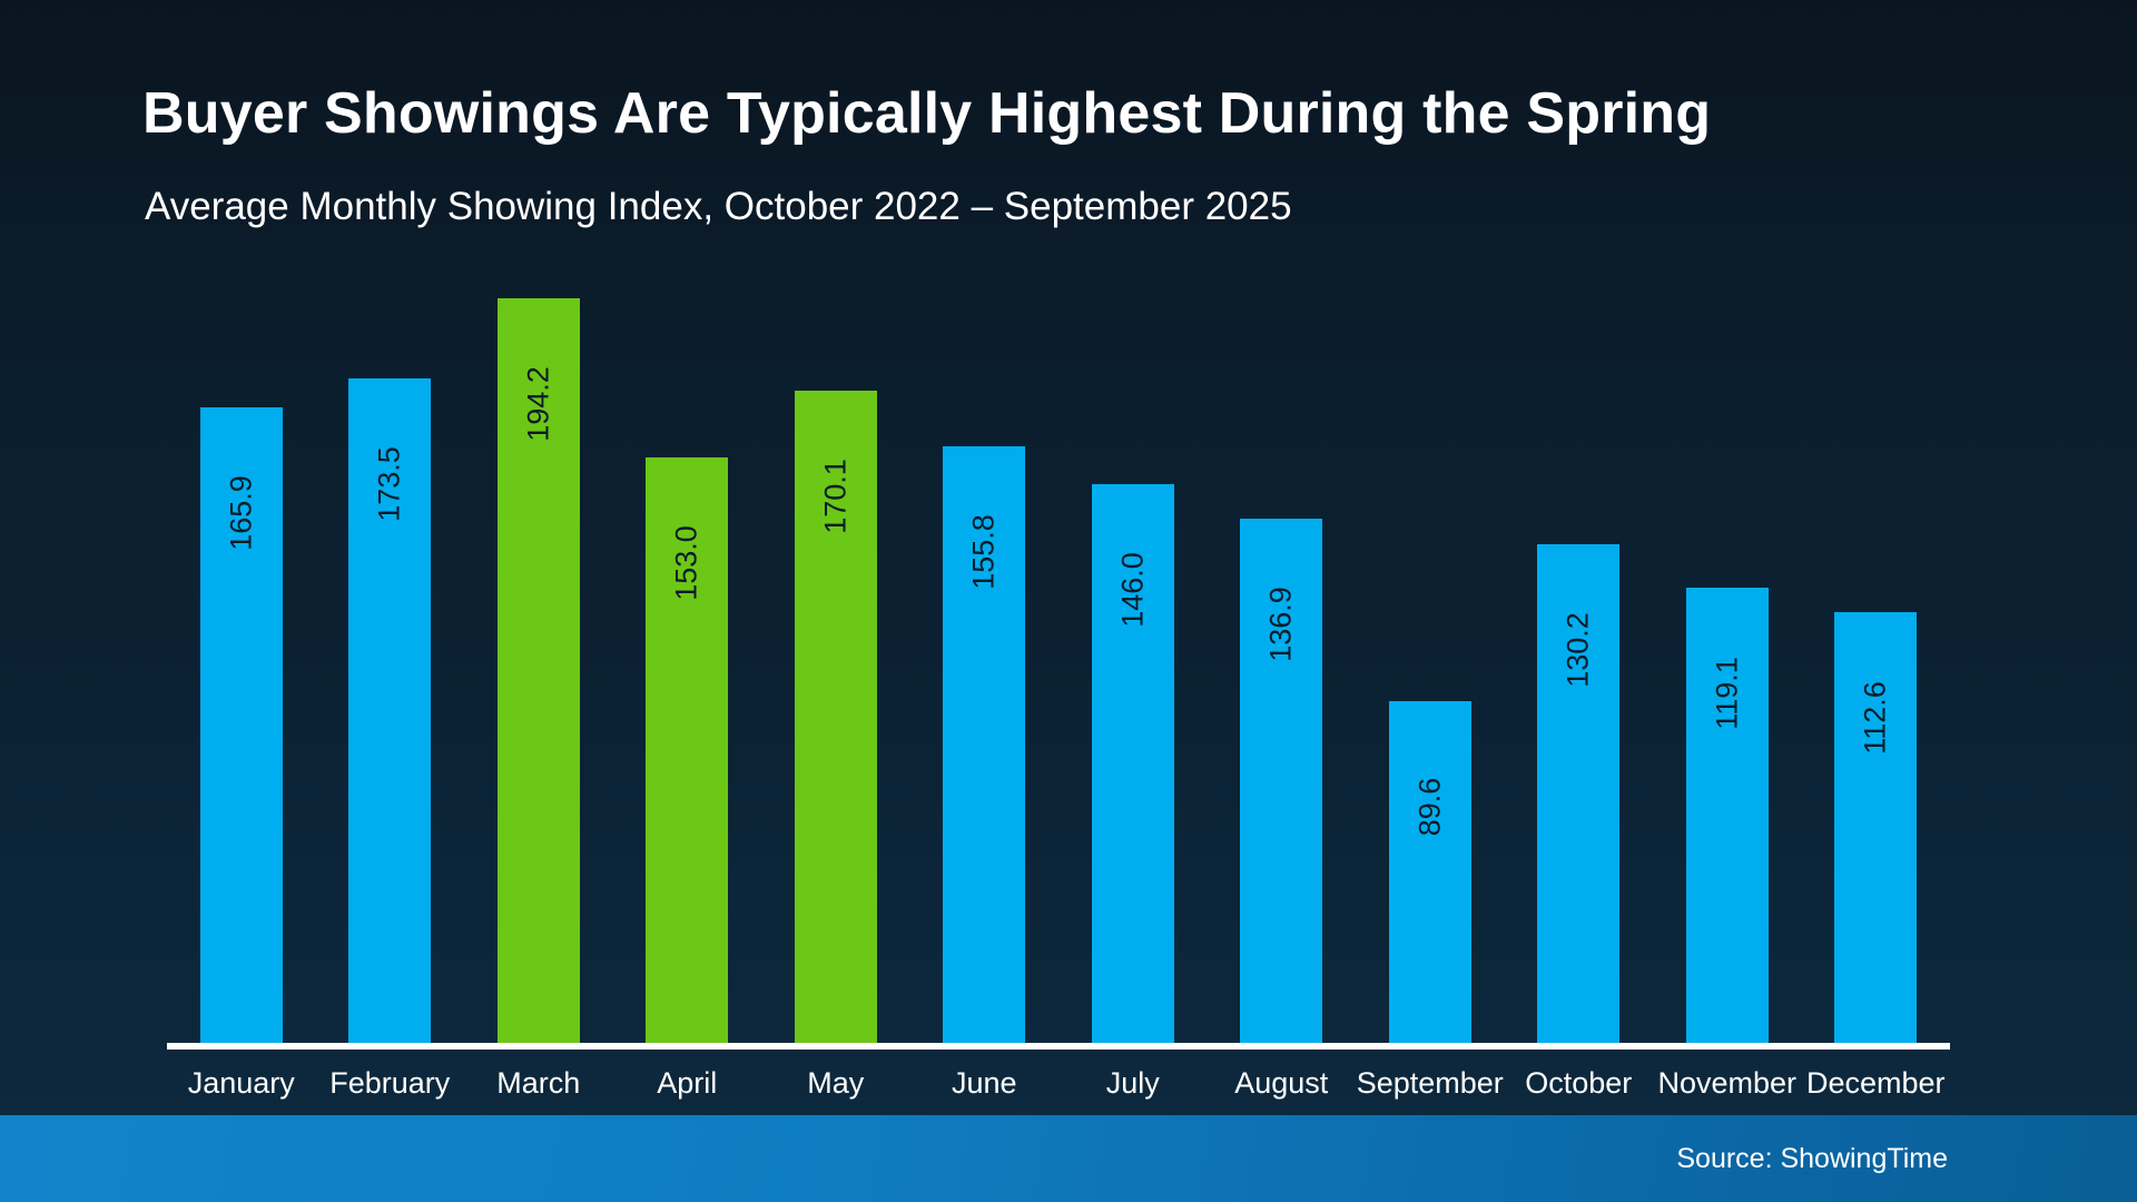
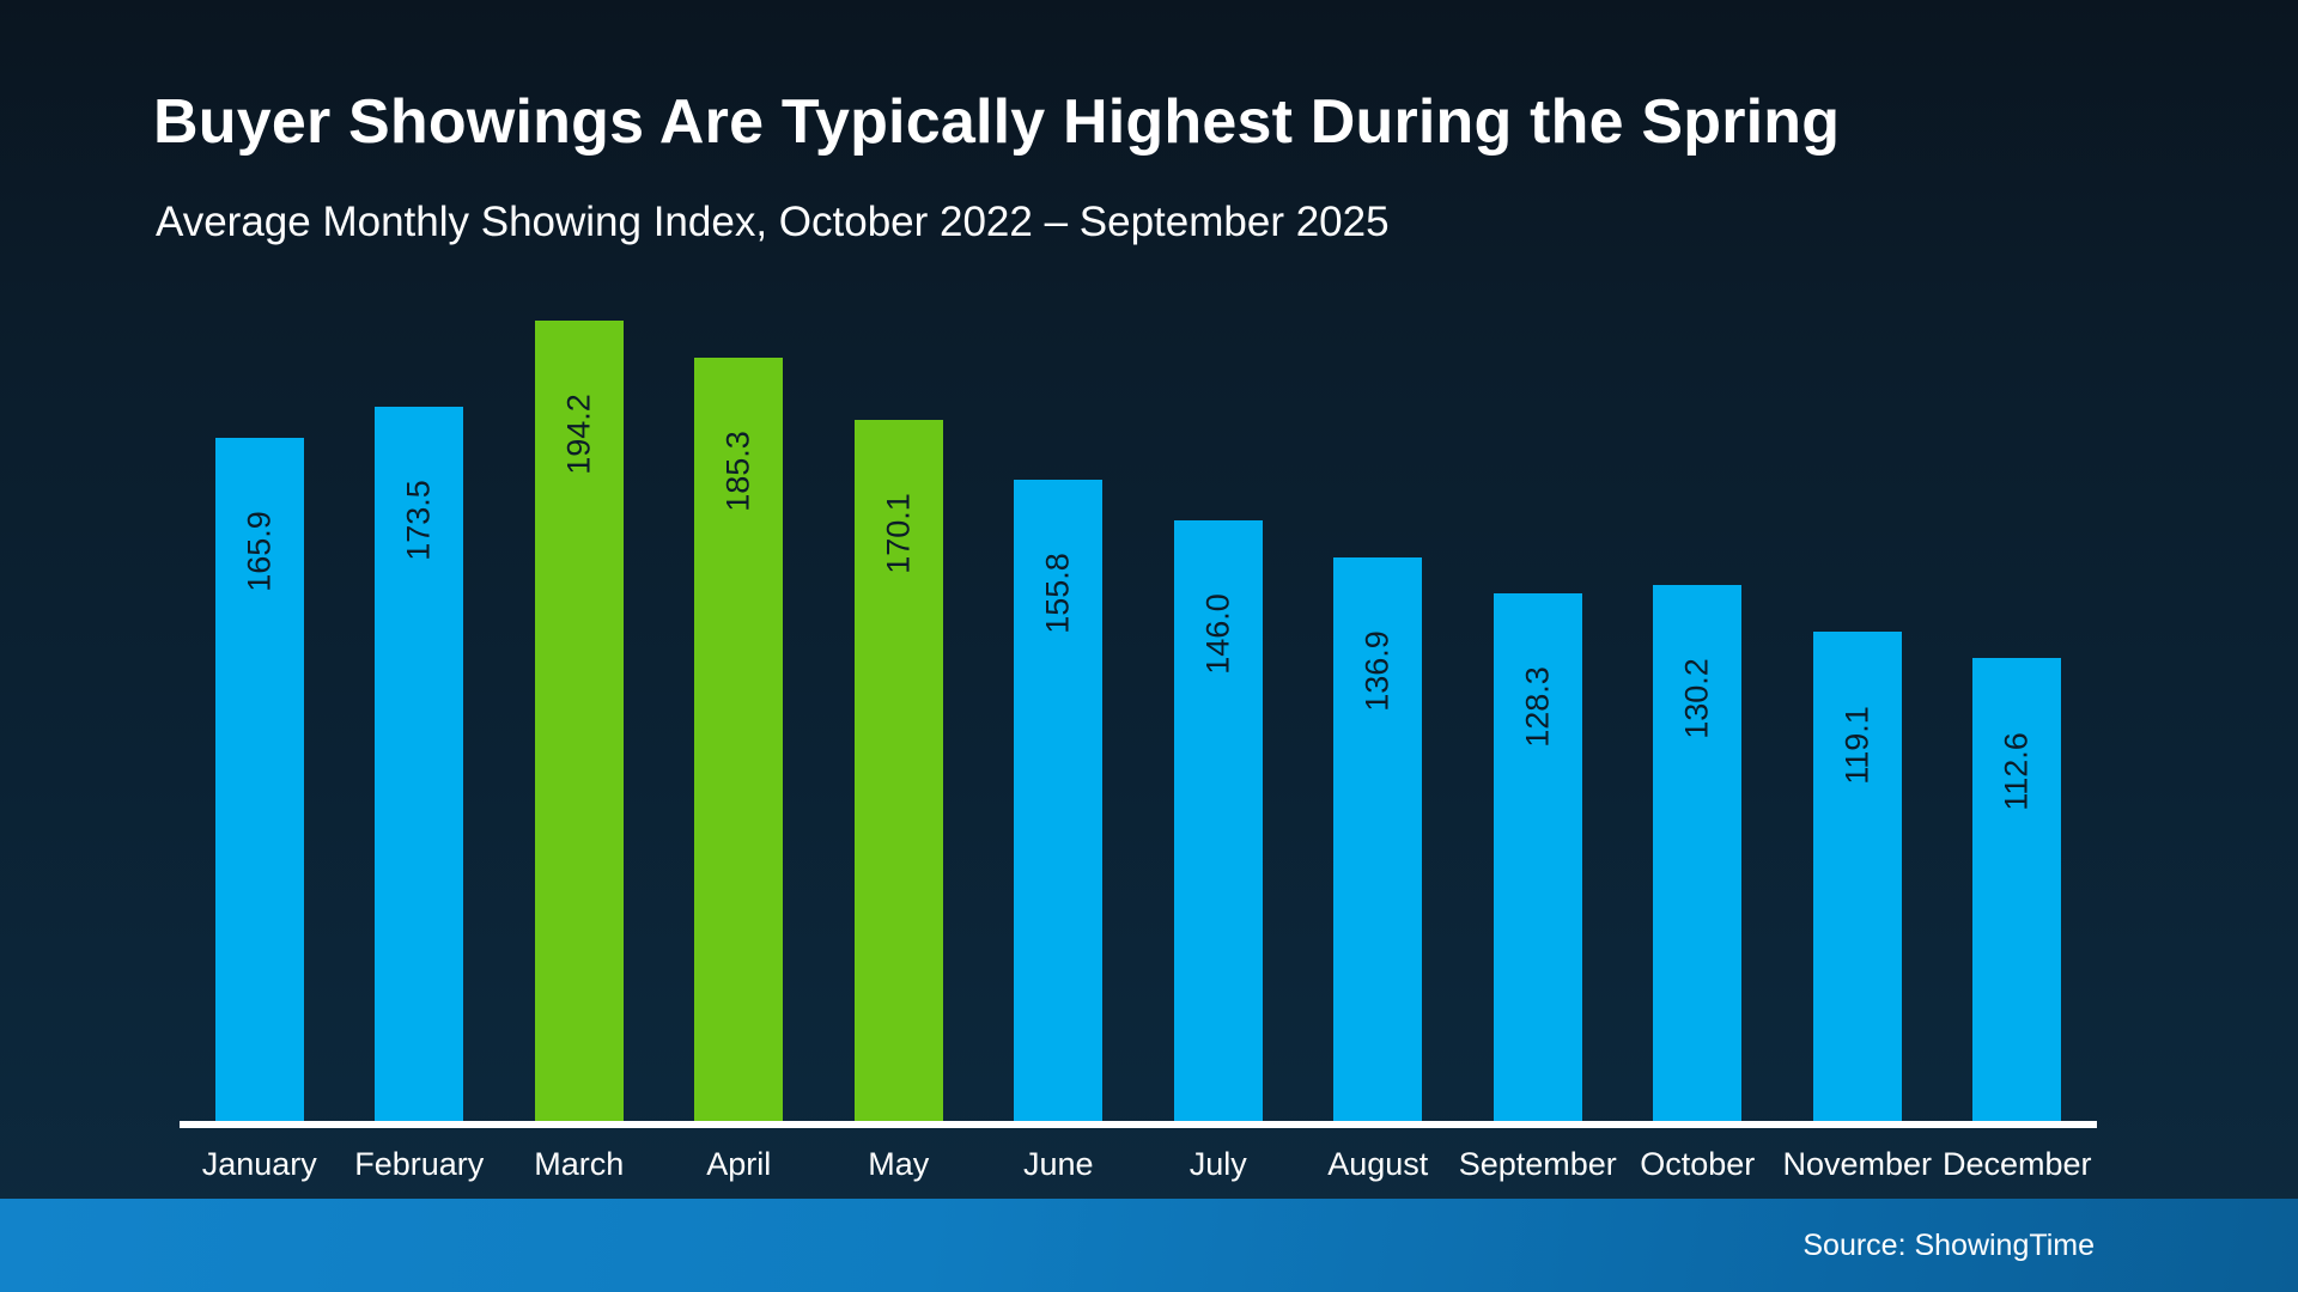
April: 153.0 -> 185.3
September: 89.6 -> 128.3
